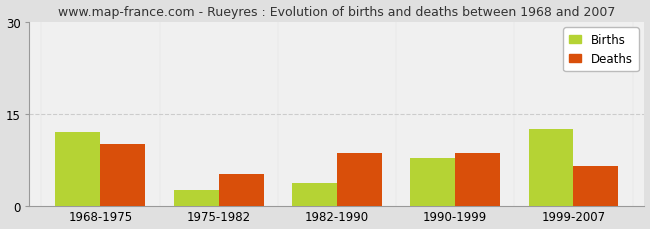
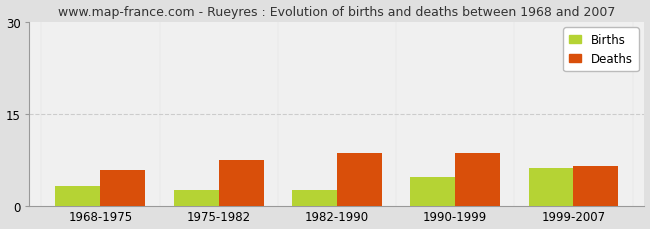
Births/1968-1975: 12.0 -> 3.2
Deaths/1968-1975: 10.0 -> 5.8
Deaths/1975-1982: 5.2 -> 7.5
Births/1982-1990: 3.6 -> 2.5
Births/1990-1999: 7.8 -> 4.7
Births/1999-2007: 12.4 -> 6.1
